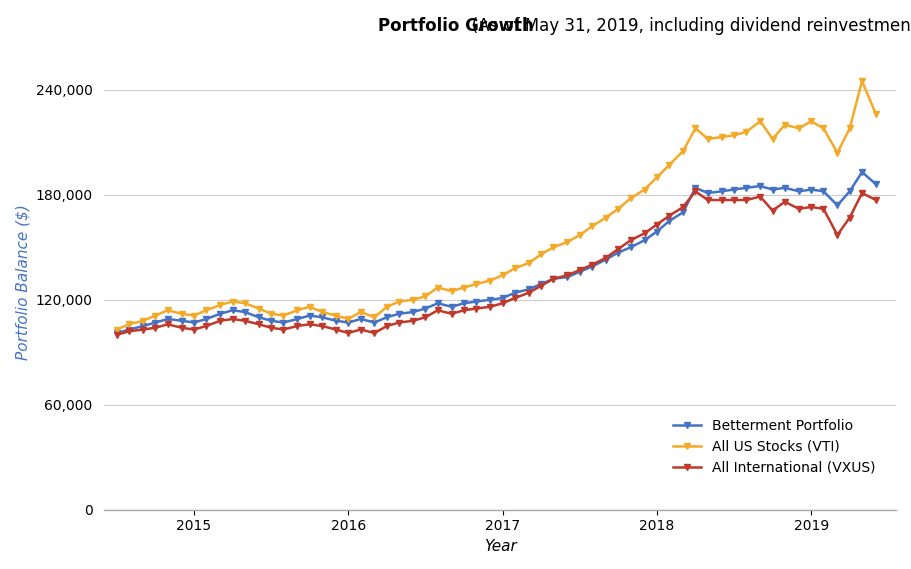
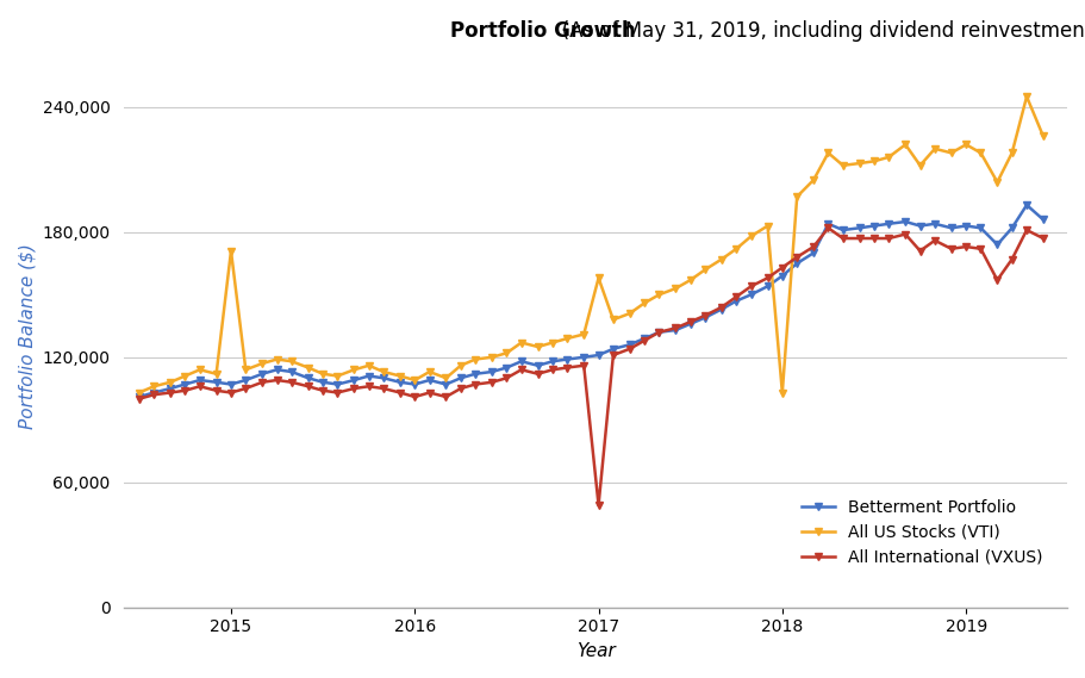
All US Stocks (VTI)/2015: 111,000 -> 171,000
All US Stocks (VTI)/2017: 134,000 -> 158,000
All International (VXUS)/2017: 118,000 -> 49,000
All US Stocks (VTI)/2018: 190,000 -> 103,000
